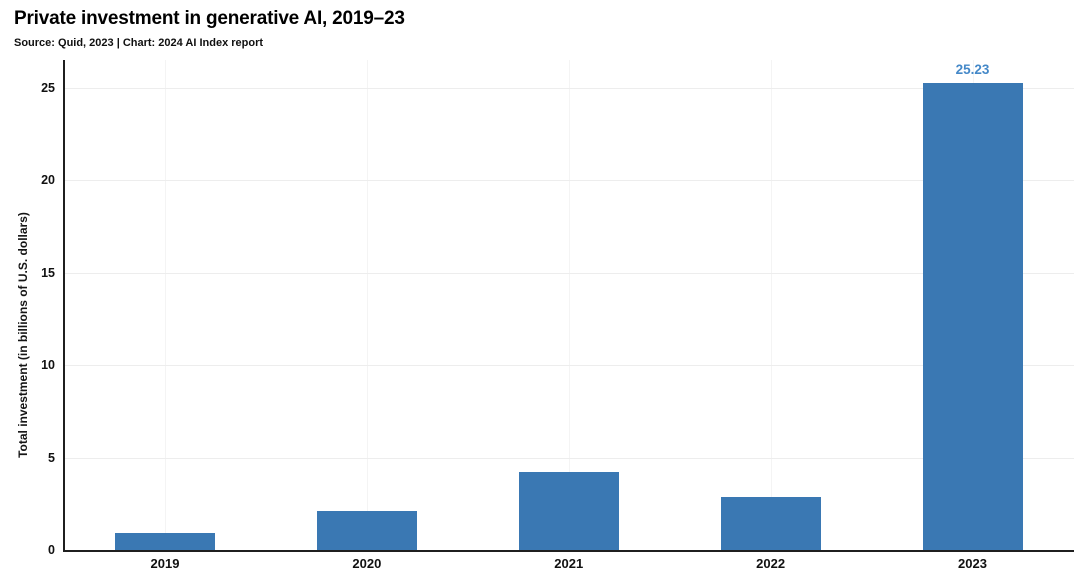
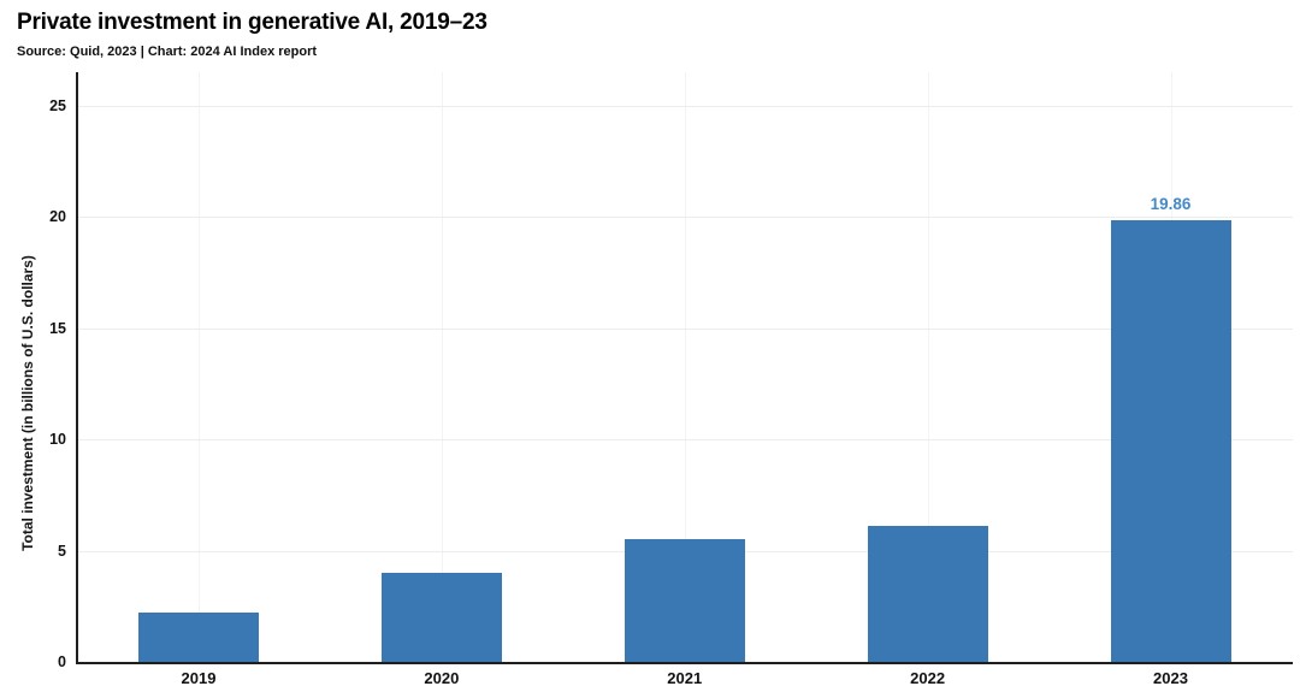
2019: 0.9 -> 2.2
2020: 2.1 -> 4.0
2021: 4.2 -> 5.5
2022: 2.9 -> 6.1
2023: 25.23 -> 19.86
